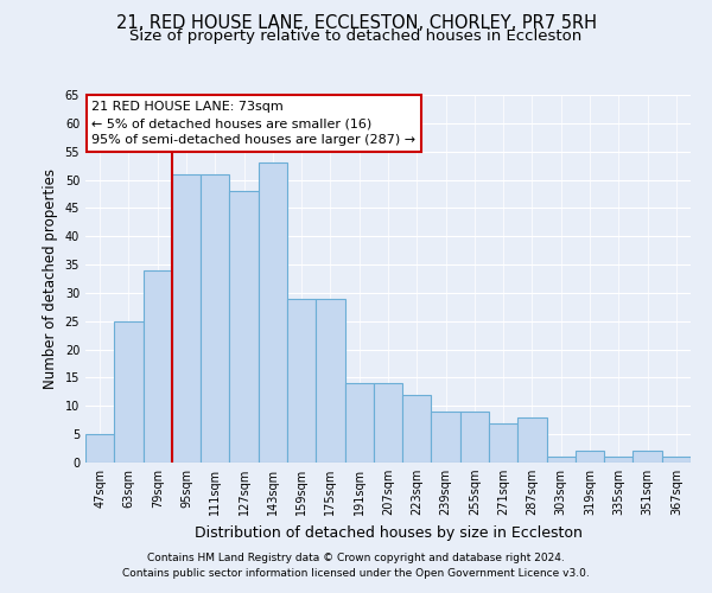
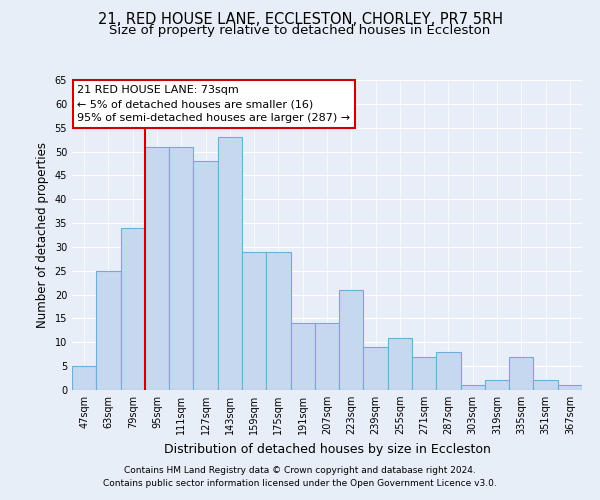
223sqm: 12 -> 21
255sqm: 9 -> 11
335sqm: 1 -> 7
